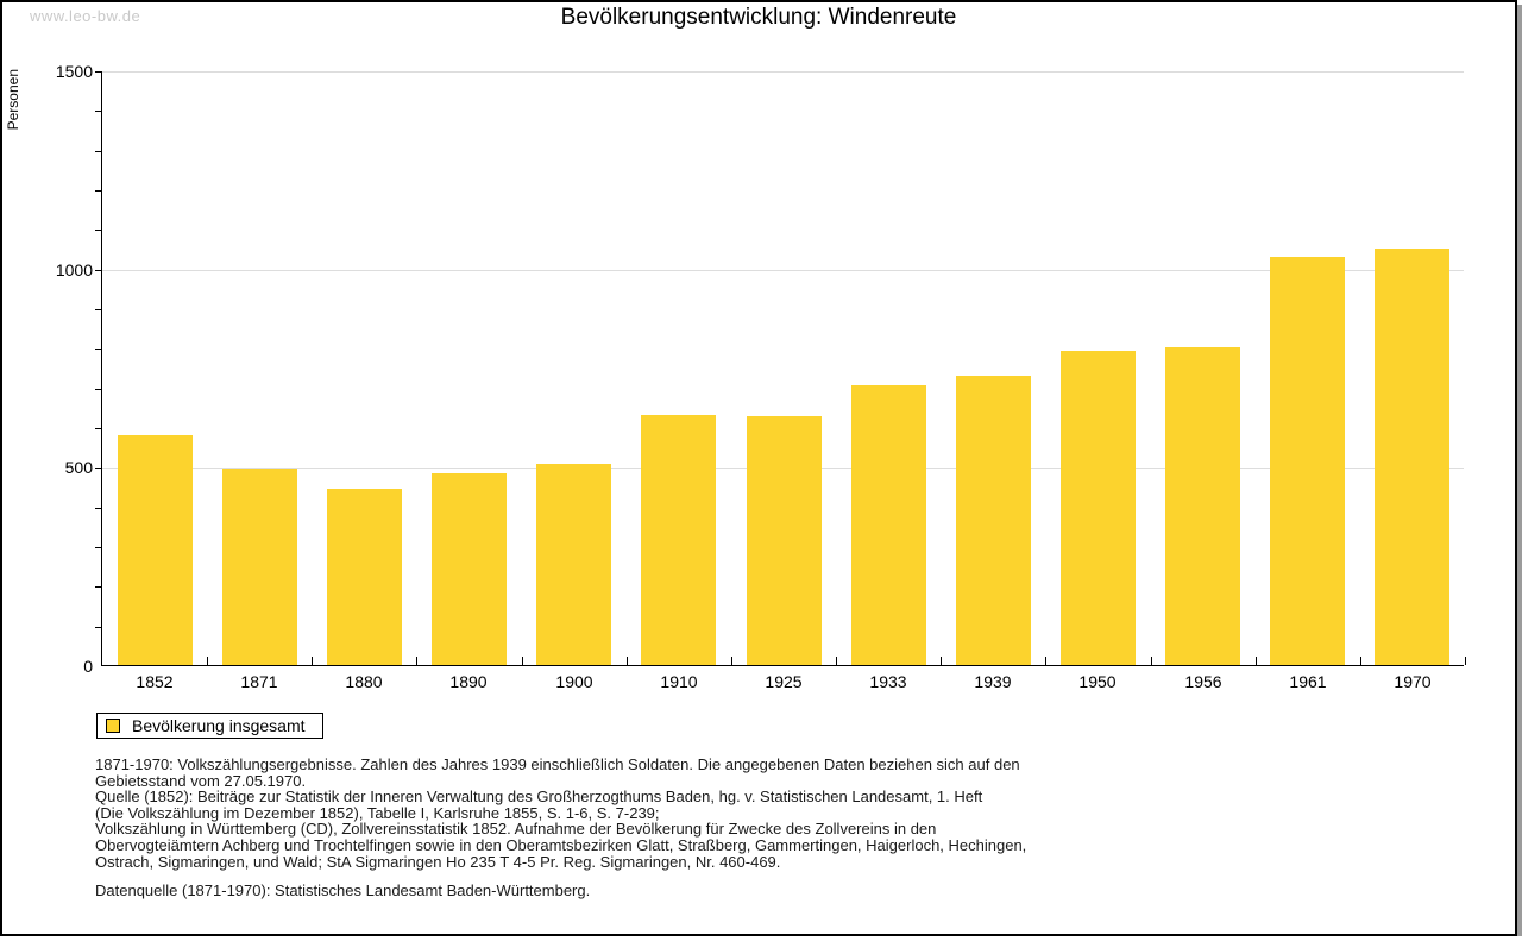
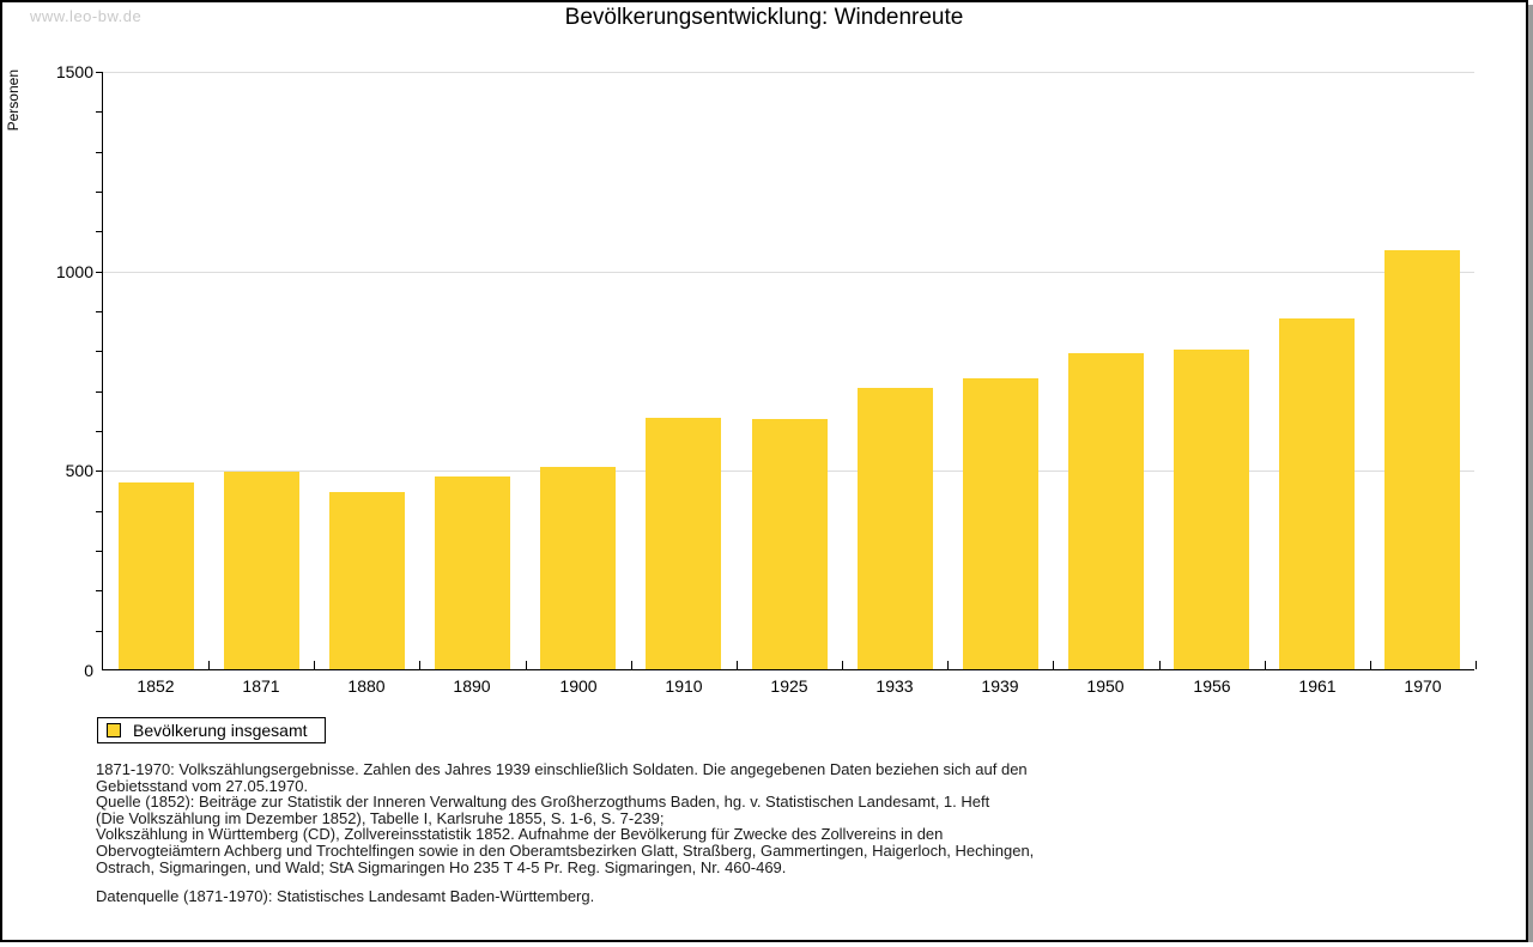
1852: 580 -> 470
1961: 1030 -> 880
